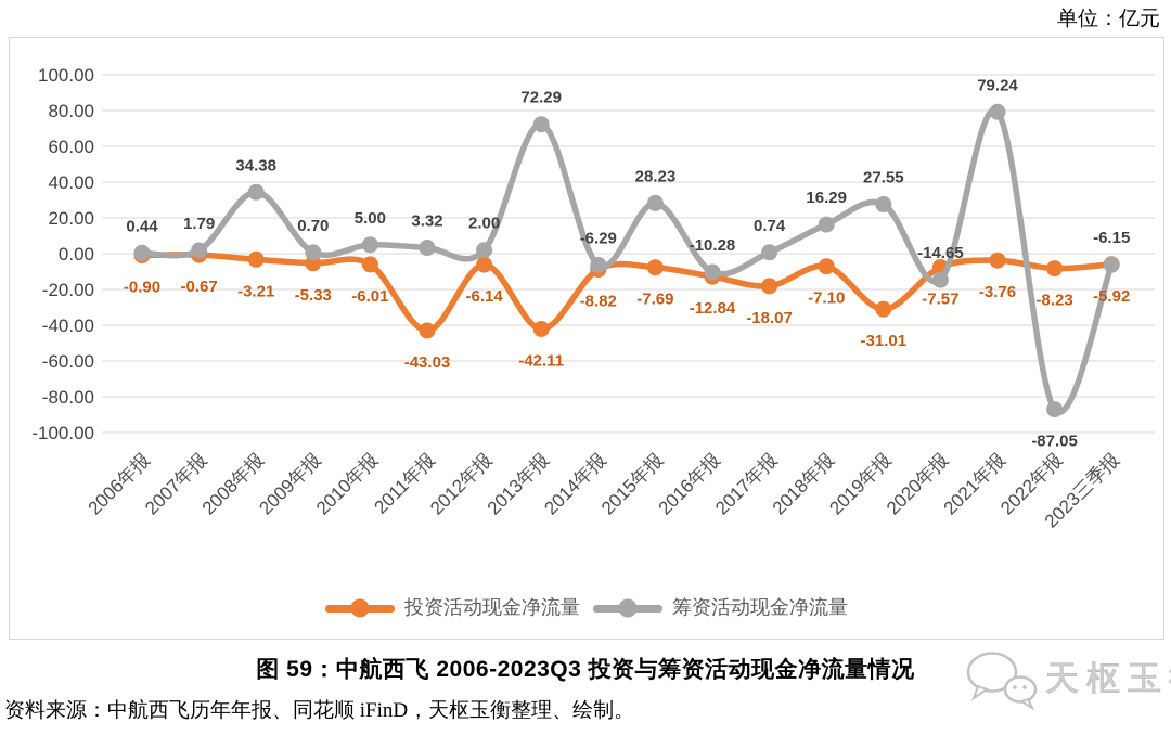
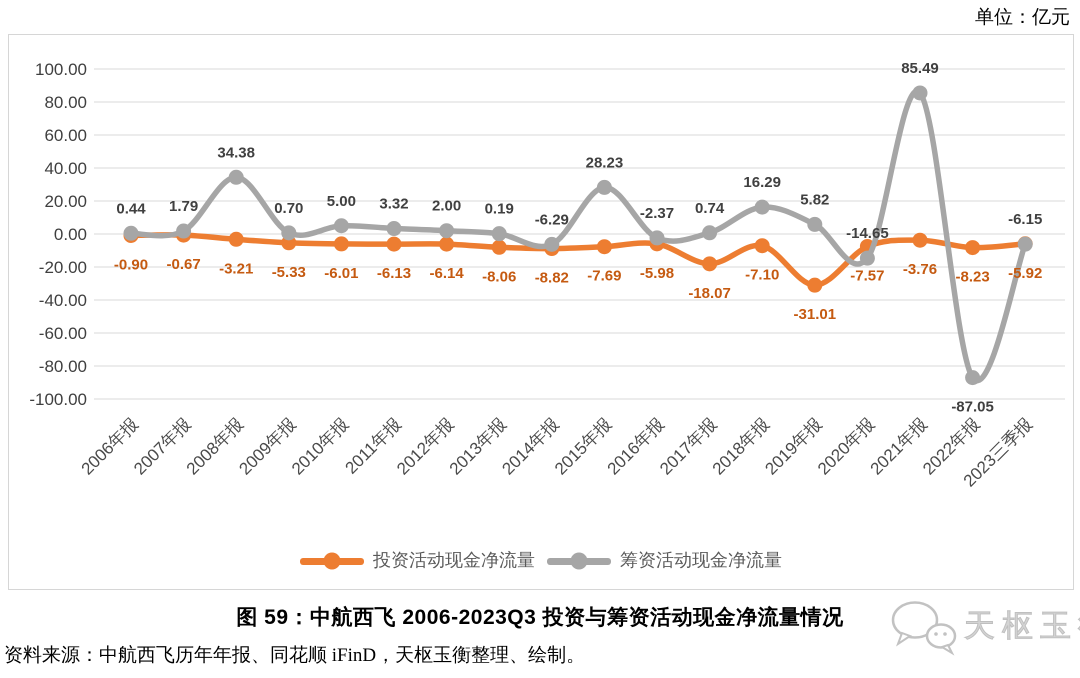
投资活动现金净流量/2011年报: -43.03 -> -6.13
投资活动现金净流量/2013年报: -42.11 -> -8.06
筹资活动现金净流量/2013年报: 72.29 -> 0.19
投资活动现金净流量/2016年报: -12.84 -> -5.98
筹资活动现金净流量/2016年报: -10.28 -> -2.37
筹资活动现金净流量/2019年报: 27.55 -> 5.82
筹资活动现金净流量/2021年报: 79.24 -> 85.49
